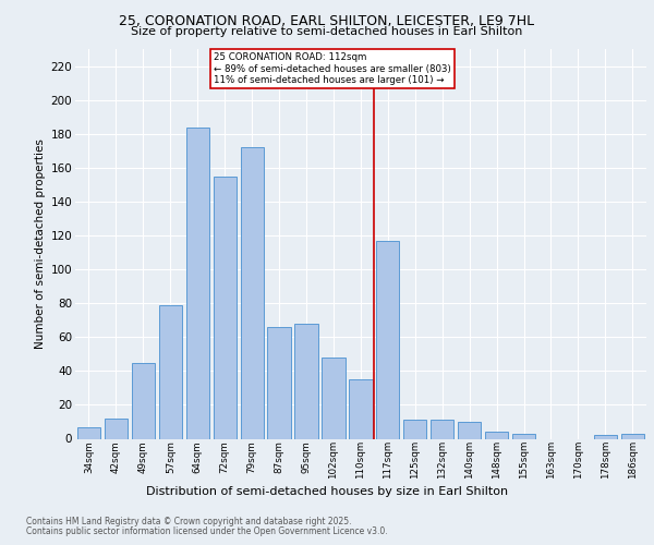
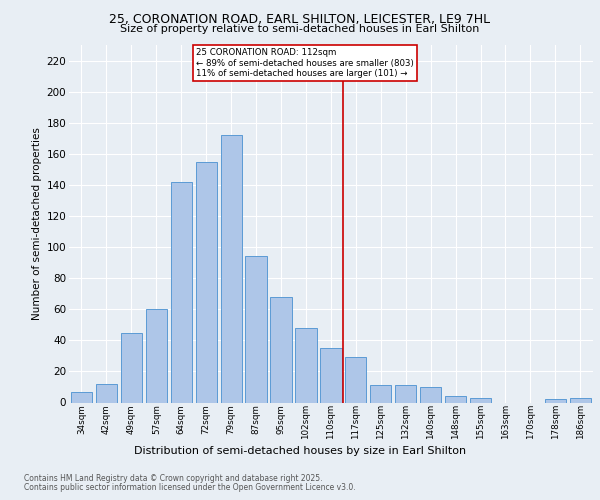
57sqm: 79 -> 60
64sqm: 184 -> 142
87sqm: 66 -> 94
117sqm: 117 -> 29
